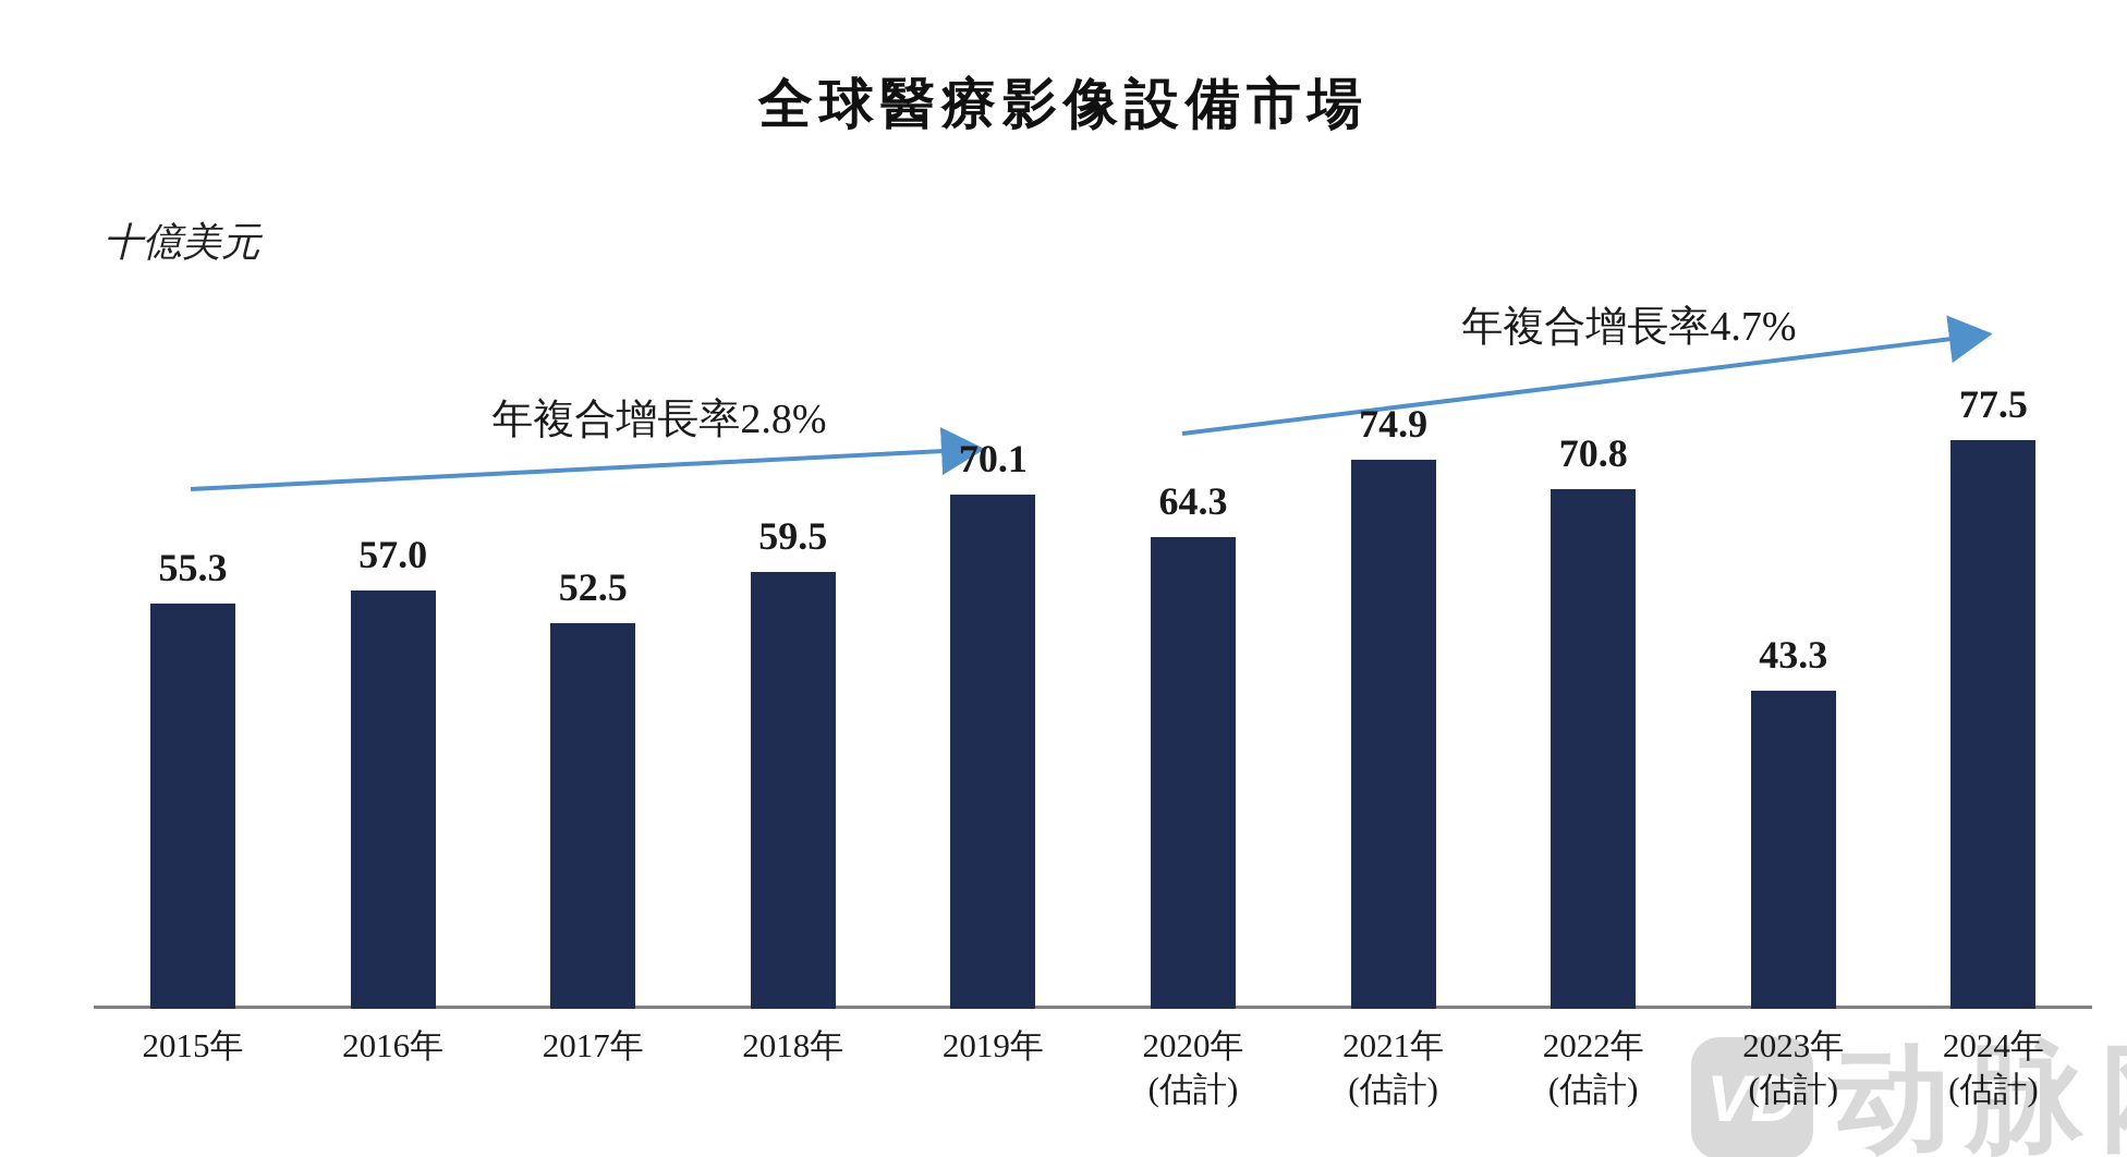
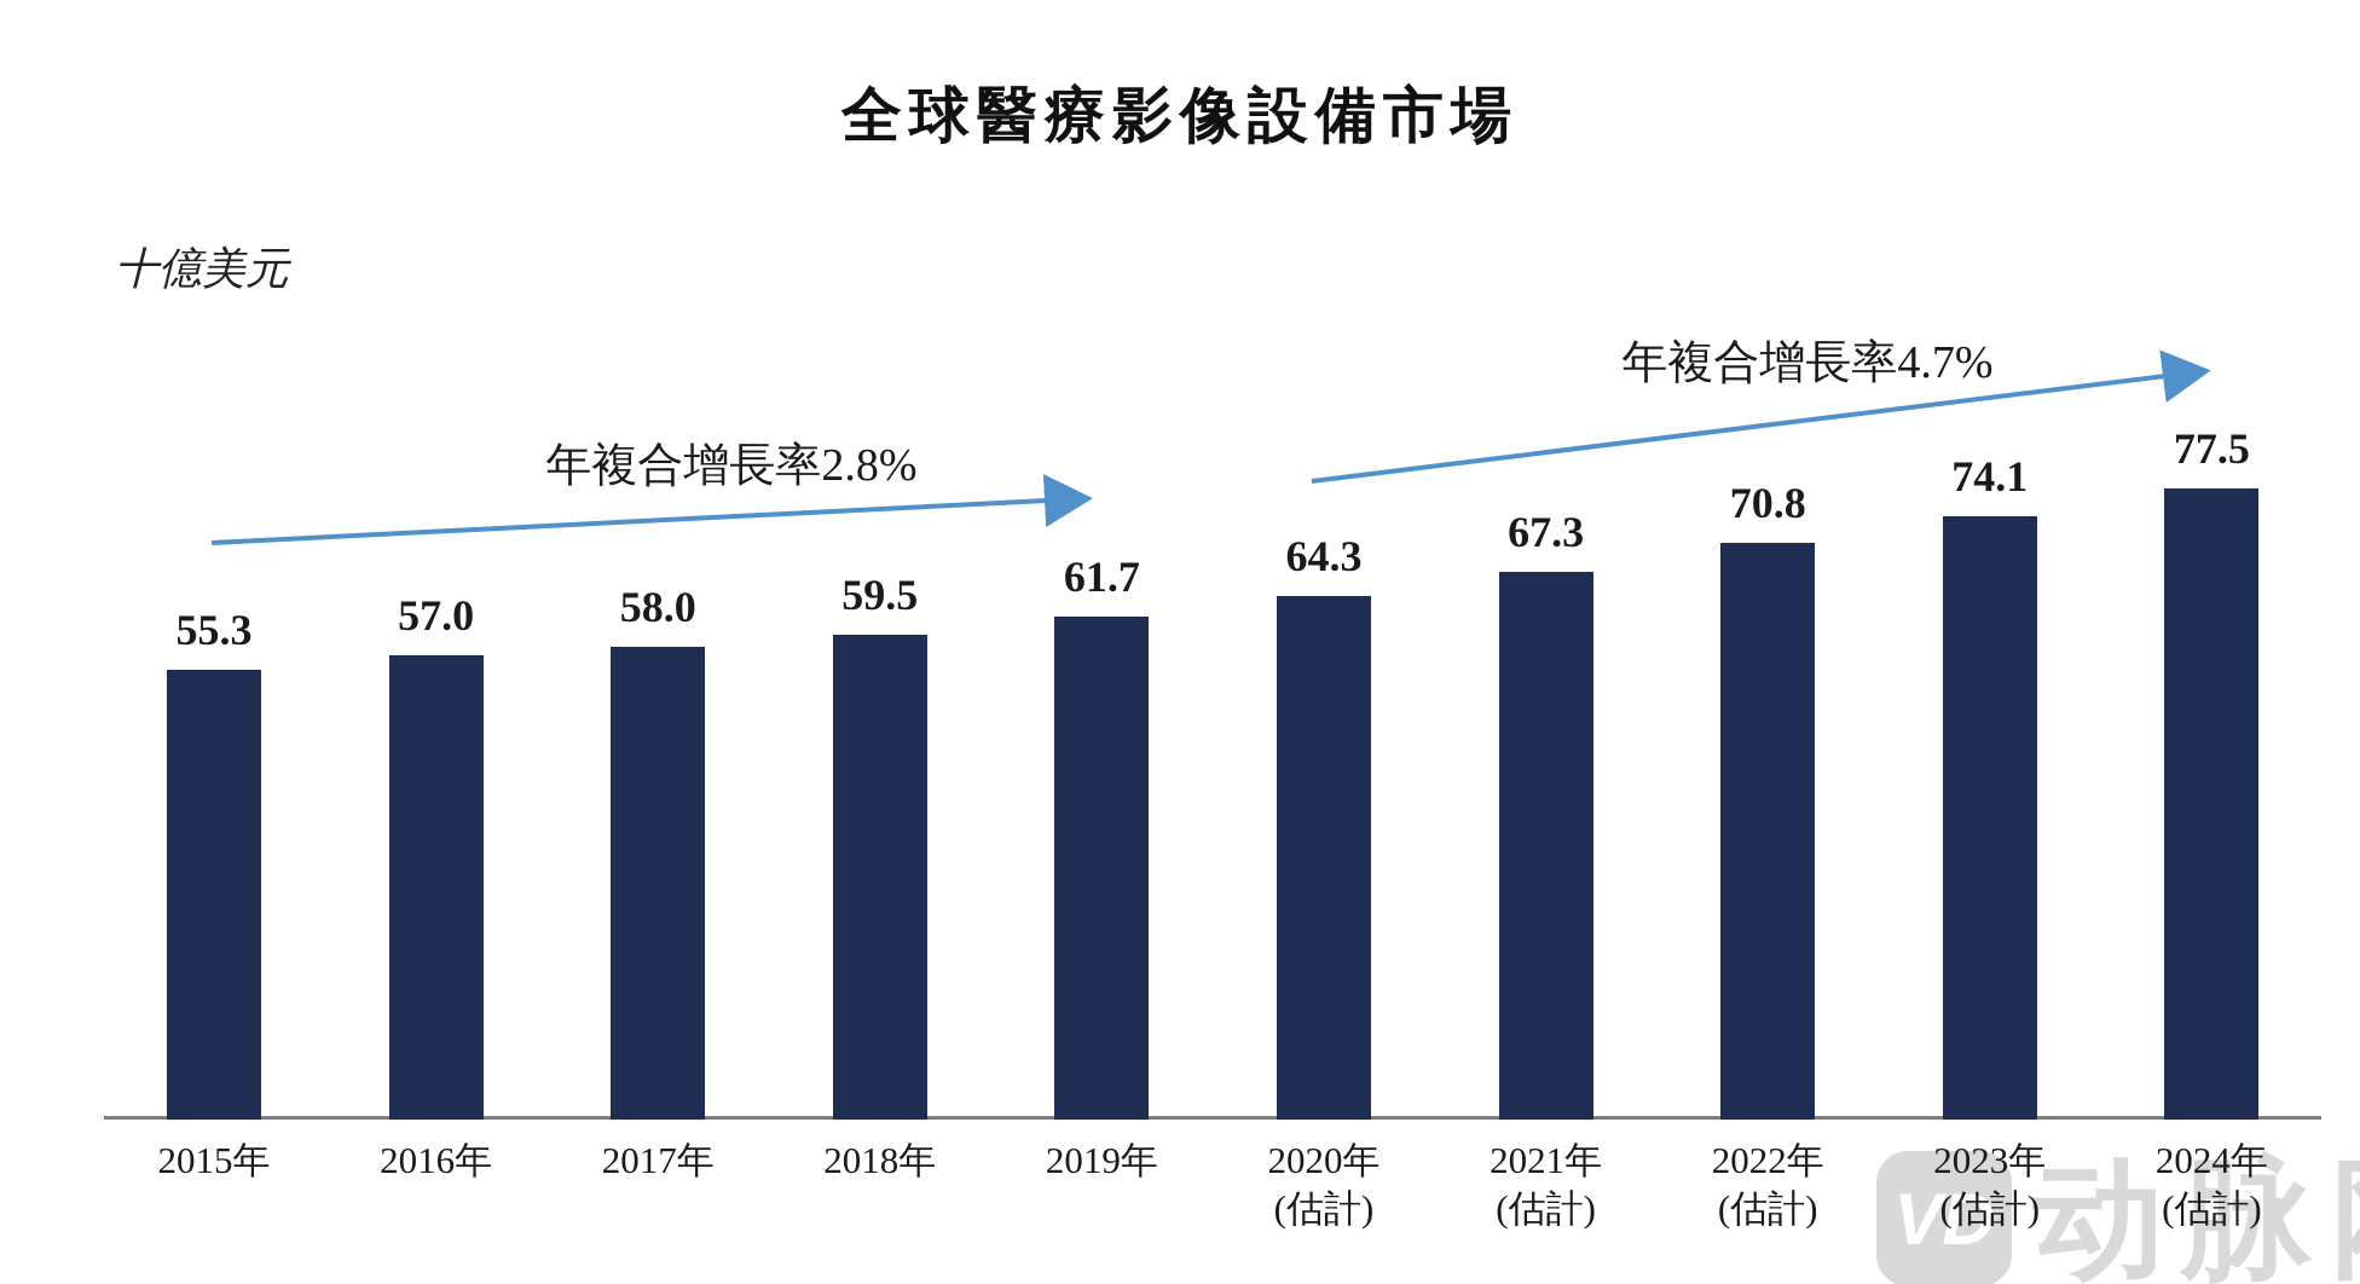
2017年: 52.5 -> 58.0
2019年: 70.1 -> 61.7
2021年: 74.9 -> 67.3
2023年: 43.3 -> 74.1
